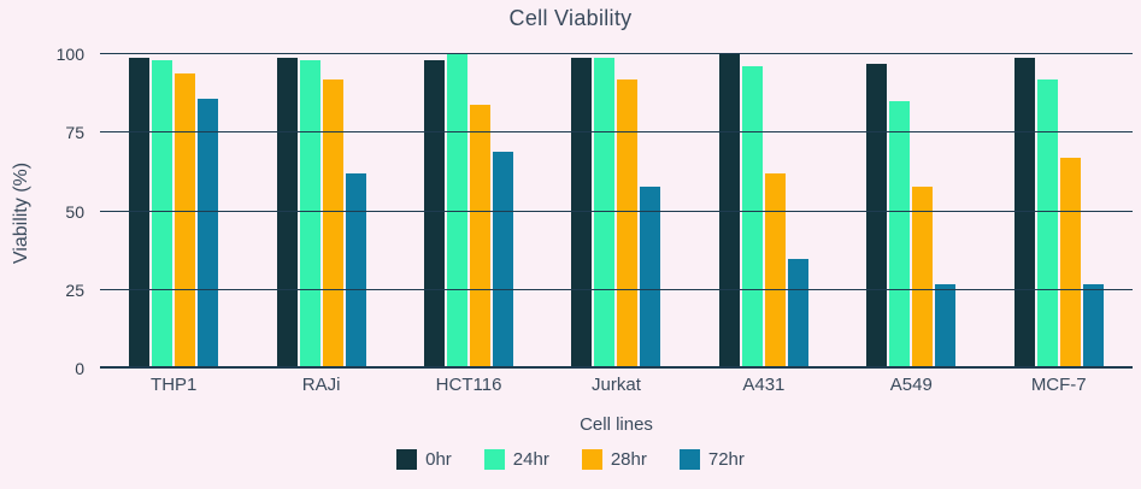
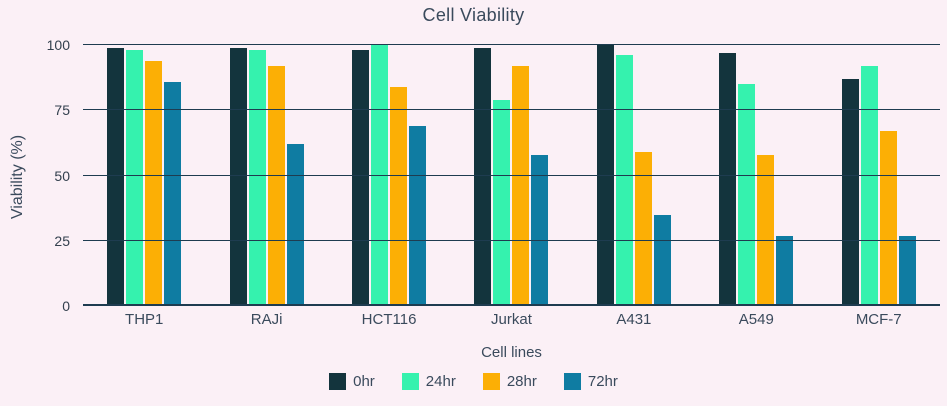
24hr/Jurkat: 99 -> 79
28hr/A431: 62 -> 59
0hr/MCF-7: 99 -> 87
